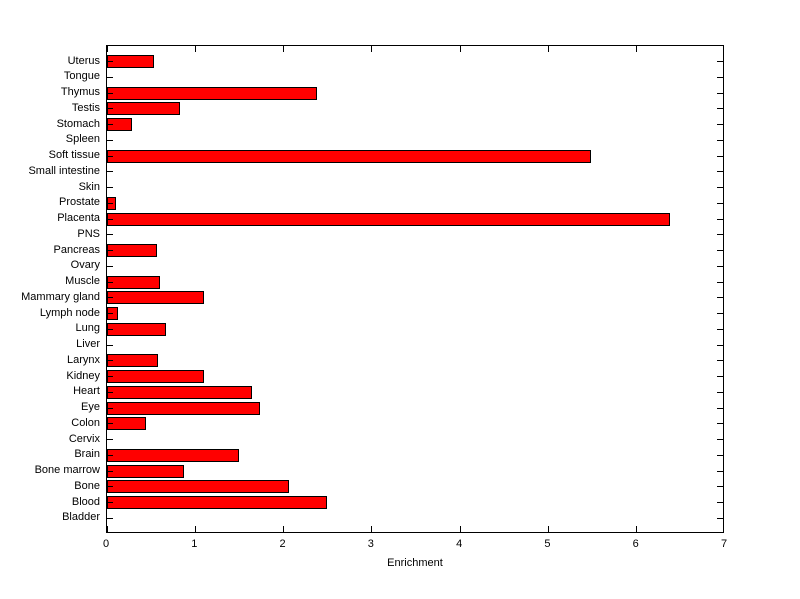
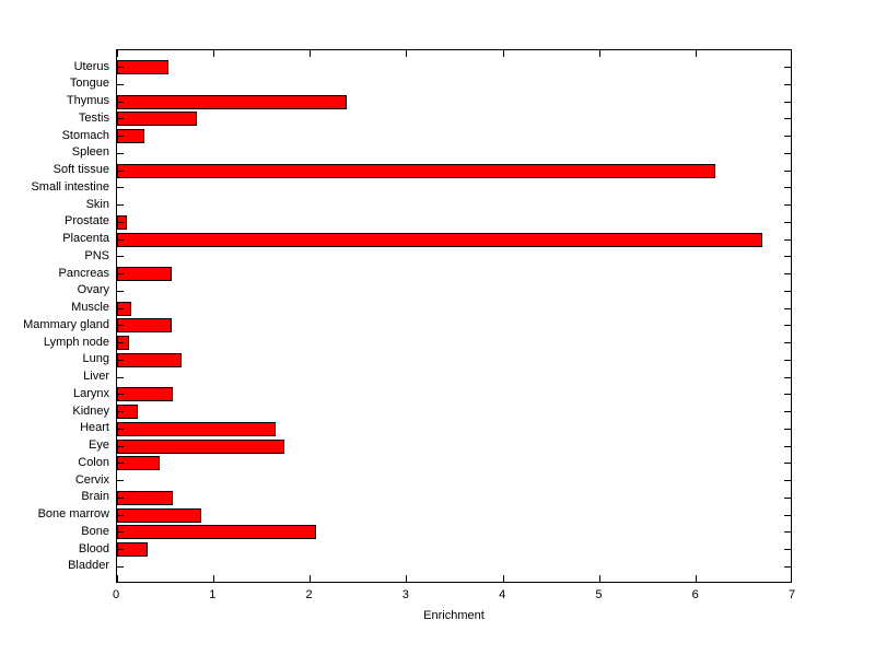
Soft tissue: 5.5 -> 6.2
Placenta: 6.4 -> 6.7
Muscle: 0.6 -> 0.1
Mammary gland: 1.1 -> 0.6
Kidney: 1.1 -> 0.2
Brain: 1.5 -> 0.6
Blood: 2.5 -> 0.3
